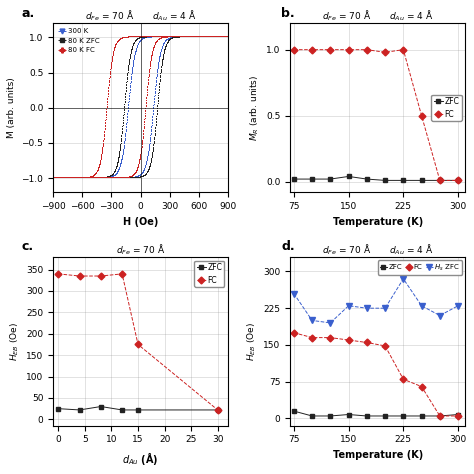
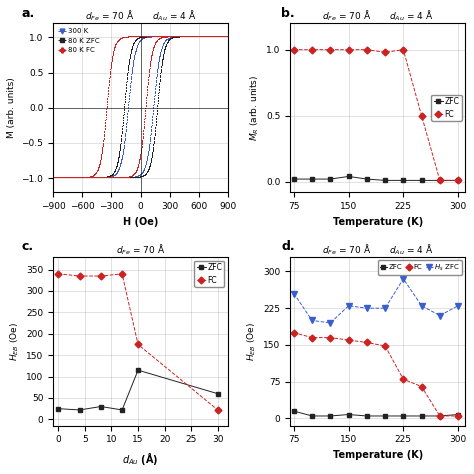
ZFC/15: 22 -> 115
ZFC/30: 22 -> 60
